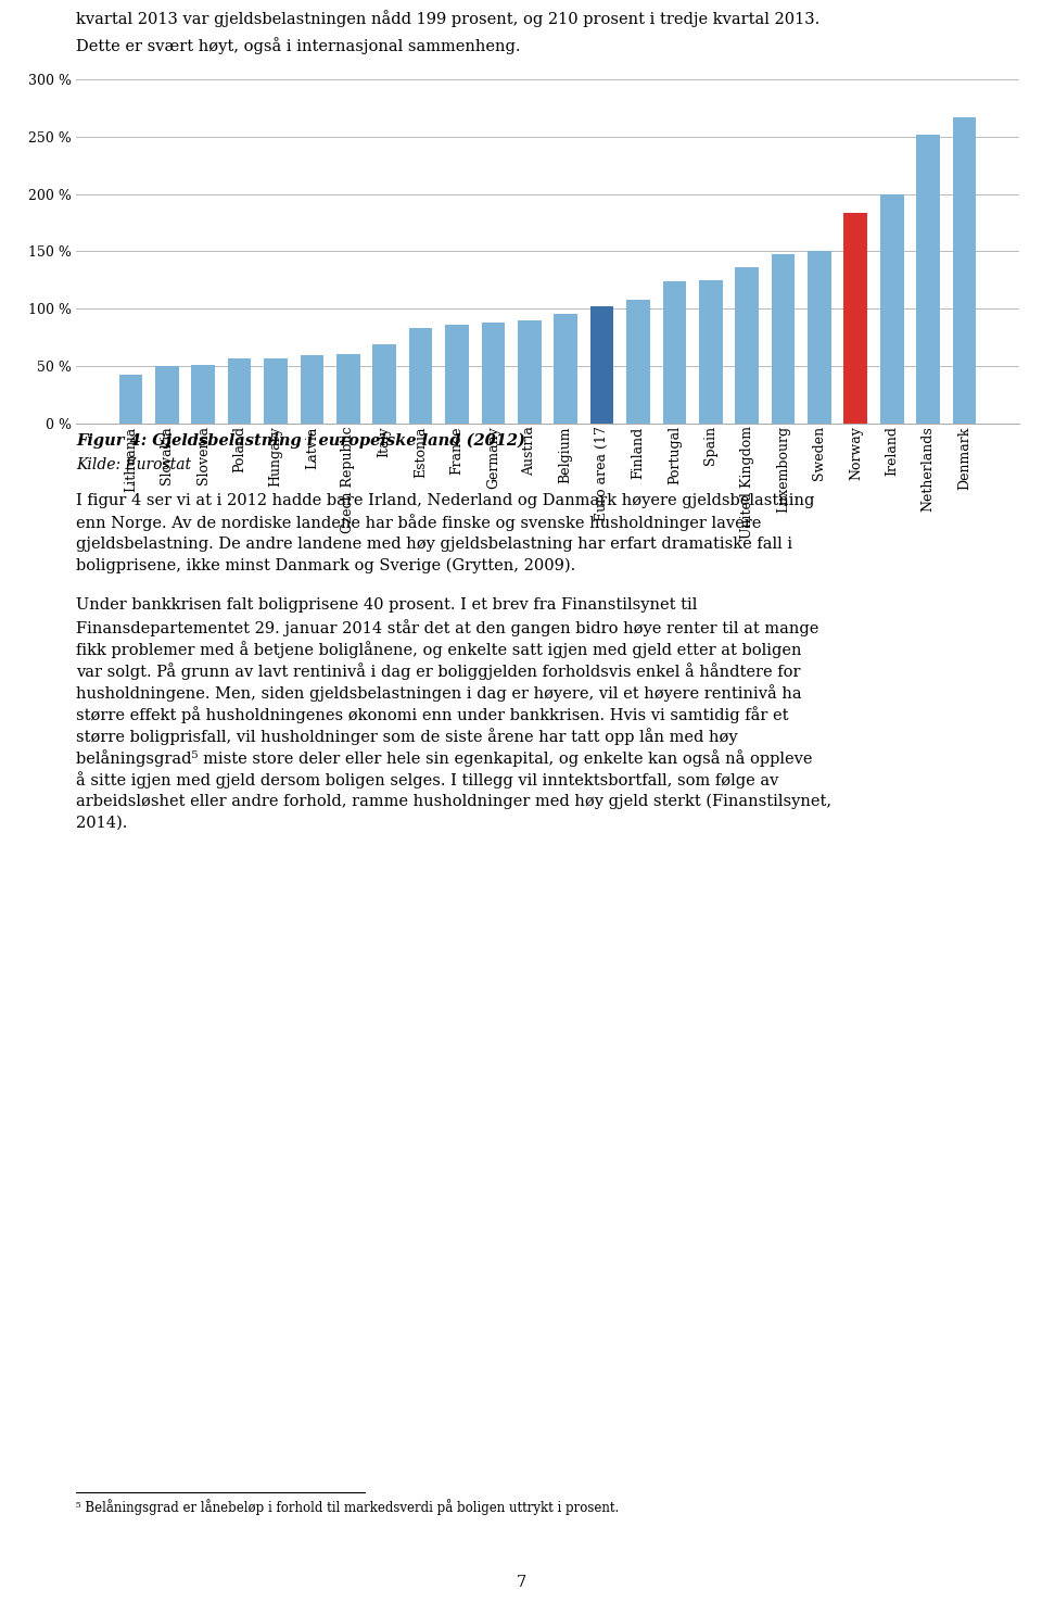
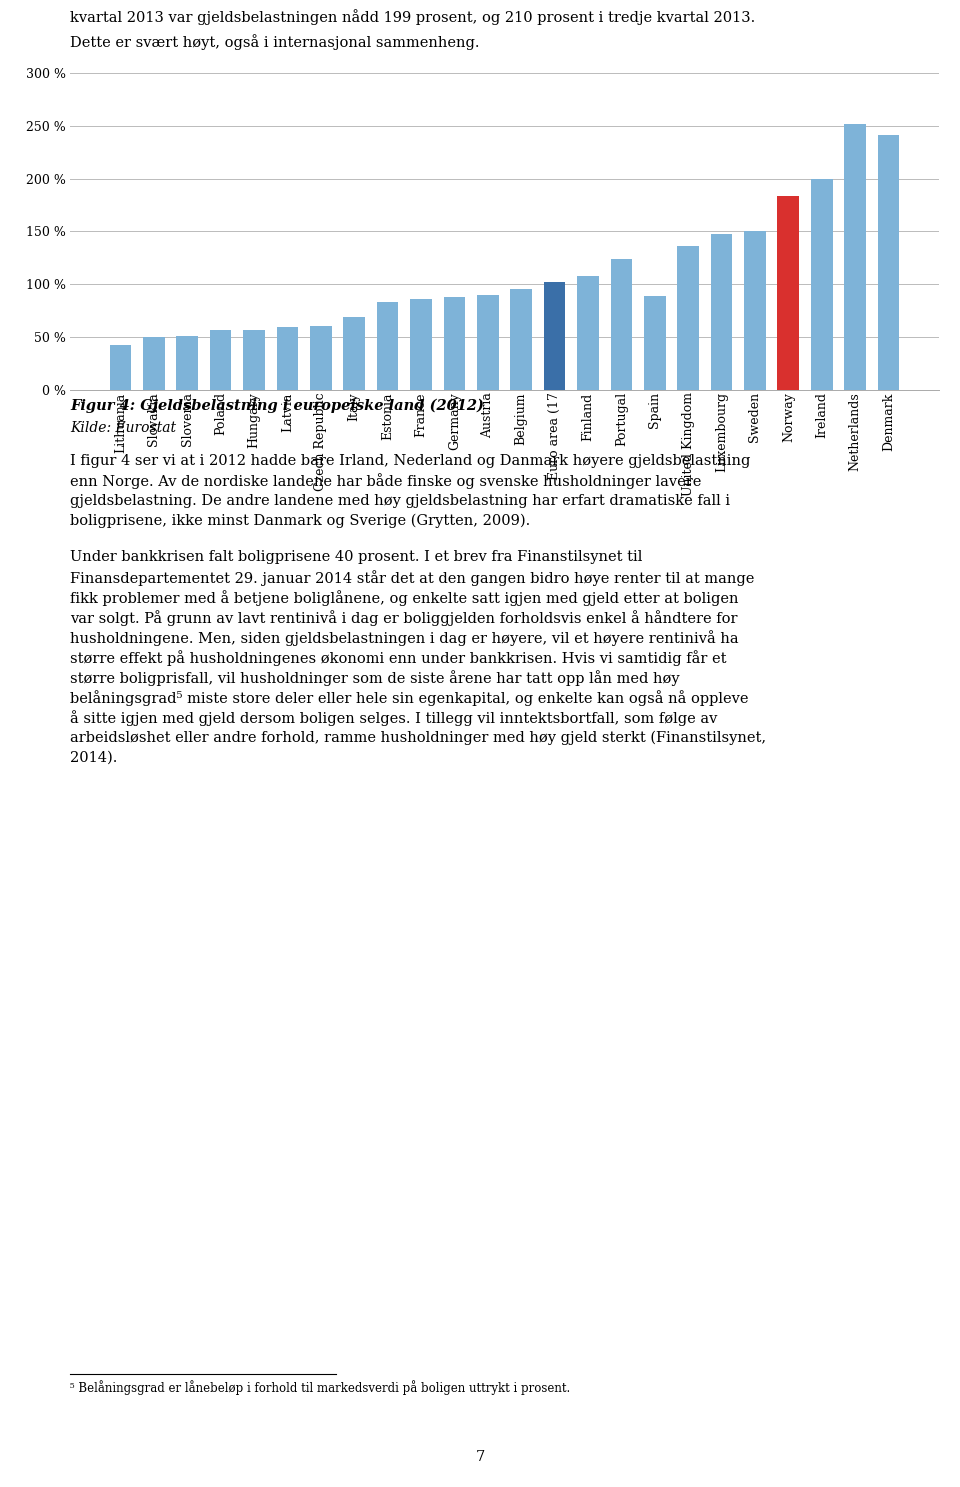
Spain: 125 % -> 89 %
Denmark: 267 % -> 241 %
